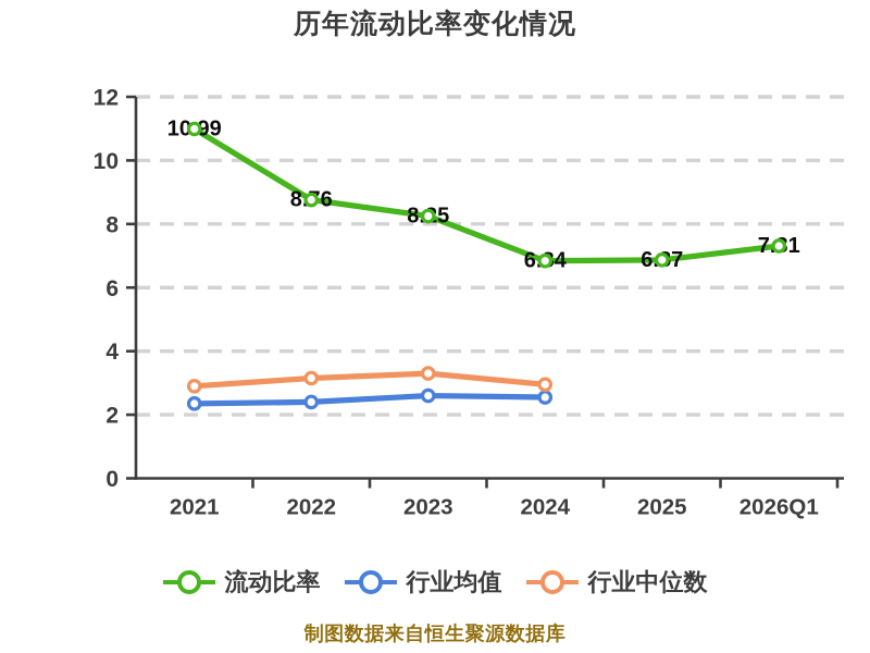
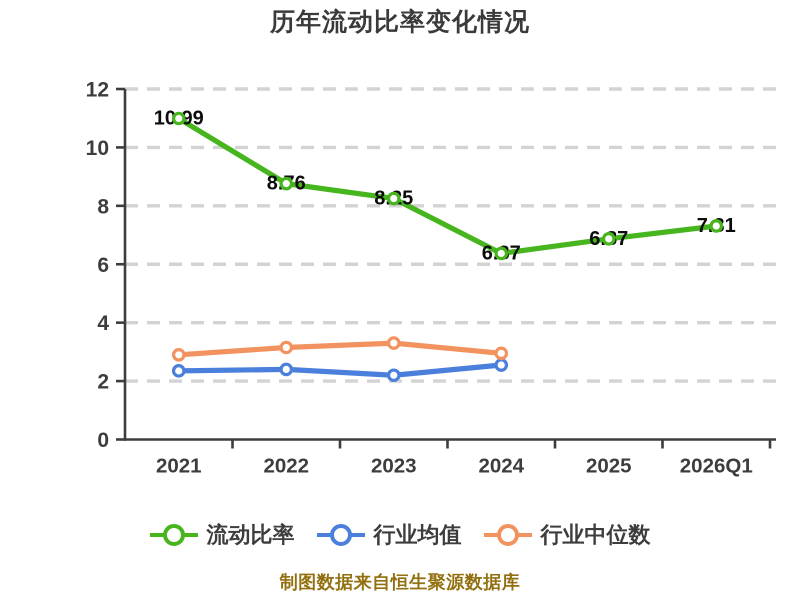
行业均值/2023: 2.6 -> 2.2
流动比率/2024: 6.84 -> 6.37
